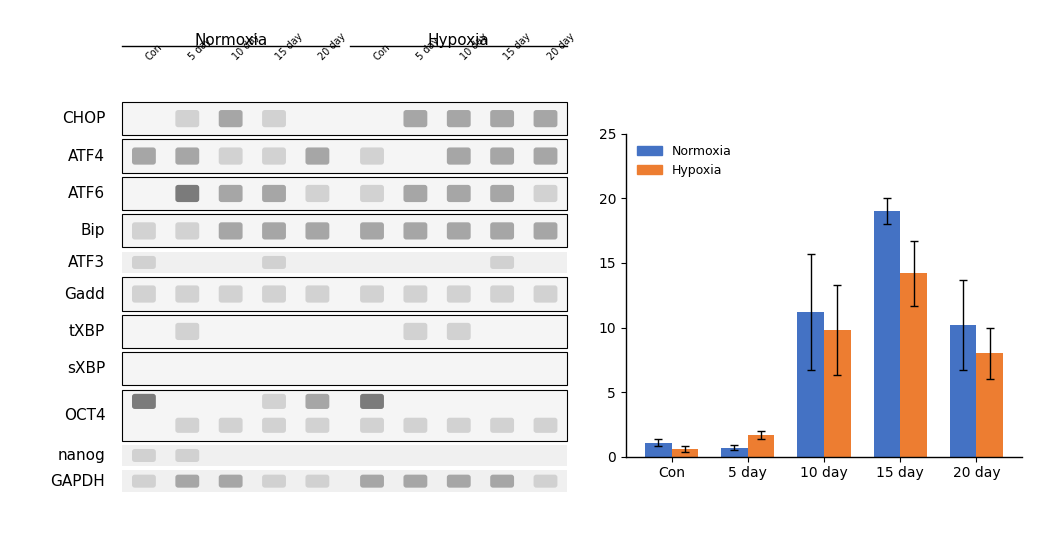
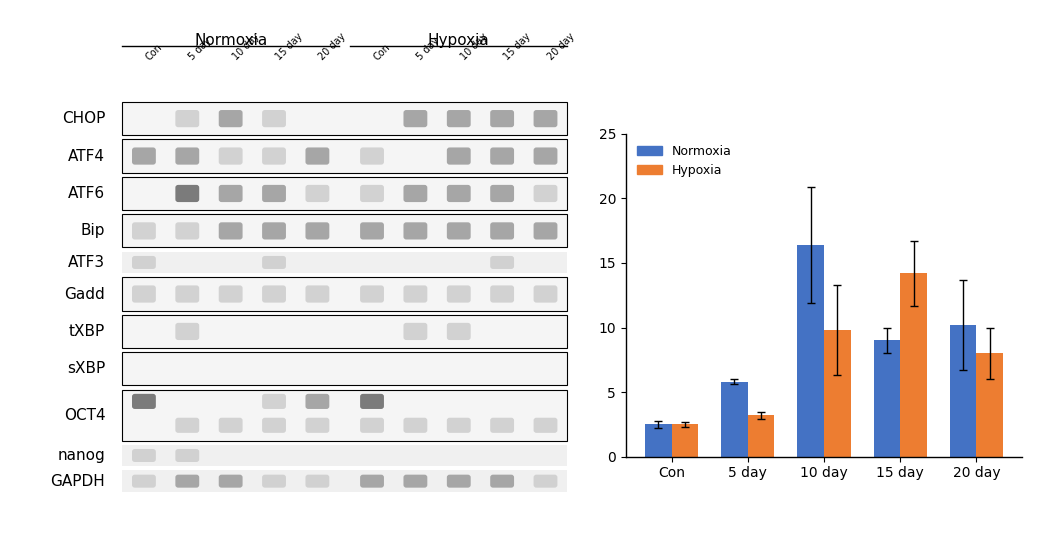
Normoxia/Con: 1.1 -> 2.5
Hypoxia/Con: 0.6 -> 2.5
Normoxia/5 day: 0.7 -> 5.8
Hypoxia/5 day: 1.7 -> 3.2
Normoxia/10 day: 11.2 -> 16.4
Normoxia/15 day: 19.0 -> 9.0
